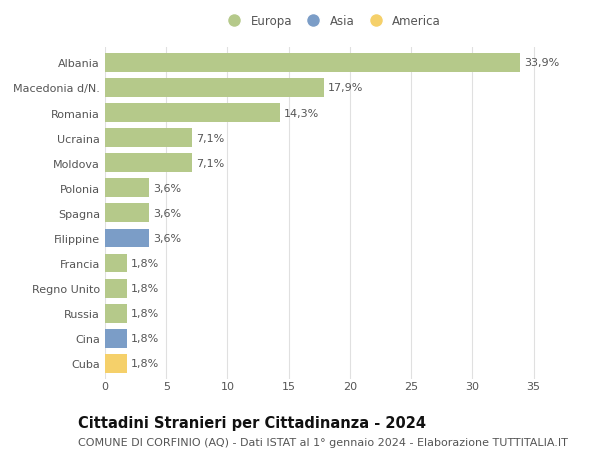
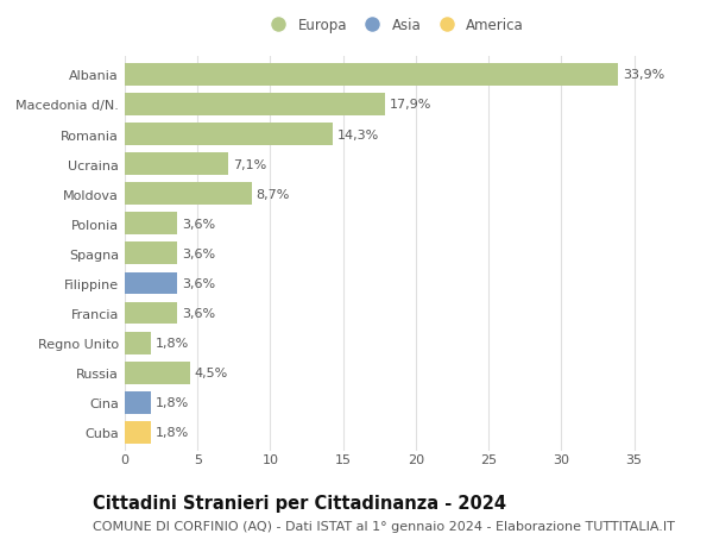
Moldova: 7,1% -> 8,7%
Francia: 1,8% -> 3,6%
Russia: 1,8% -> 4,5%
